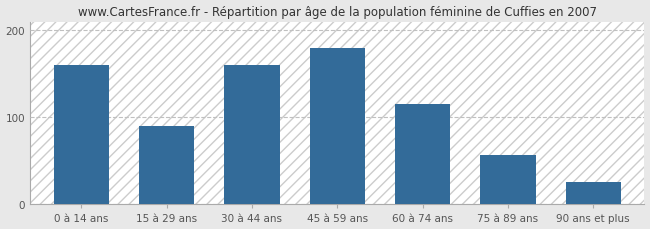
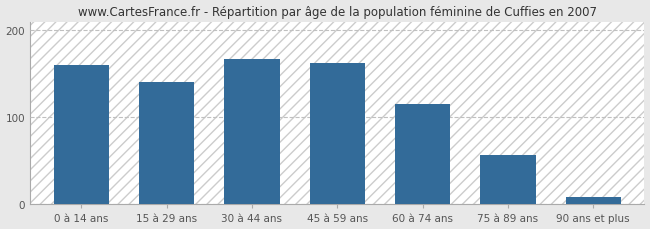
15 à 29 ans: 90 -> 140
30 à 44 ans: 160 -> 167
45 à 59 ans: 180 -> 162
90 ans et plus: 26 -> 8
